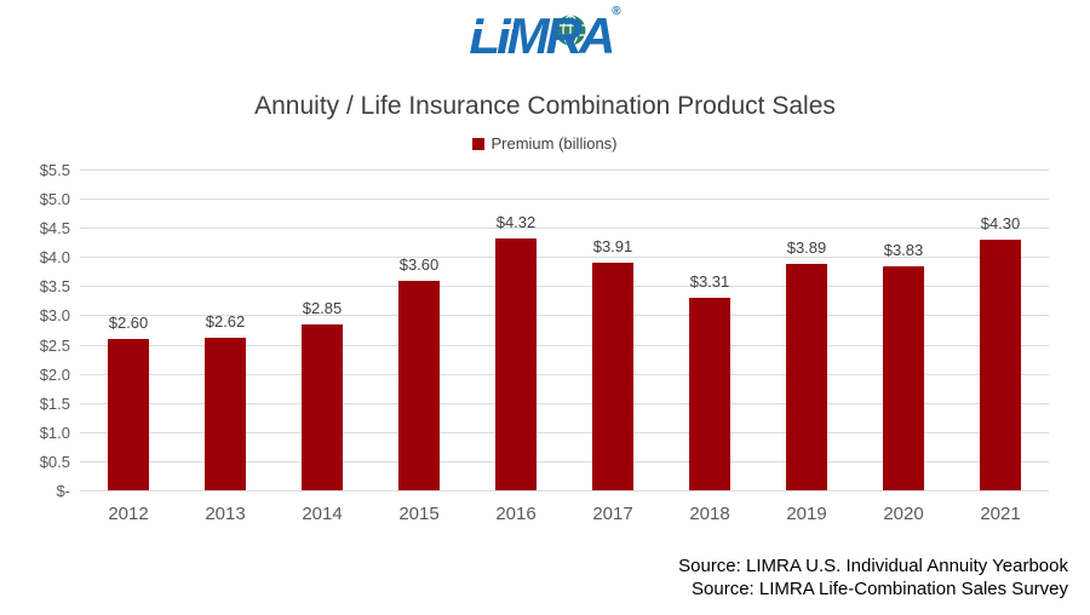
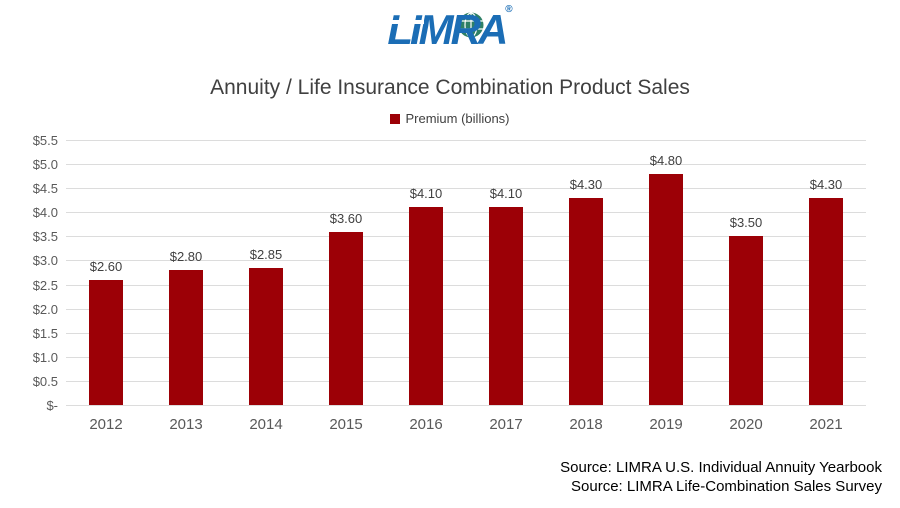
2013: $2.62 -> $2.80
2016: $4.32 -> $4.10
2017: $3.91 -> $4.10
2018: $3.31 -> $4.30
2019: $3.89 -> $4.80
2020: $3.83 -> $3.50
